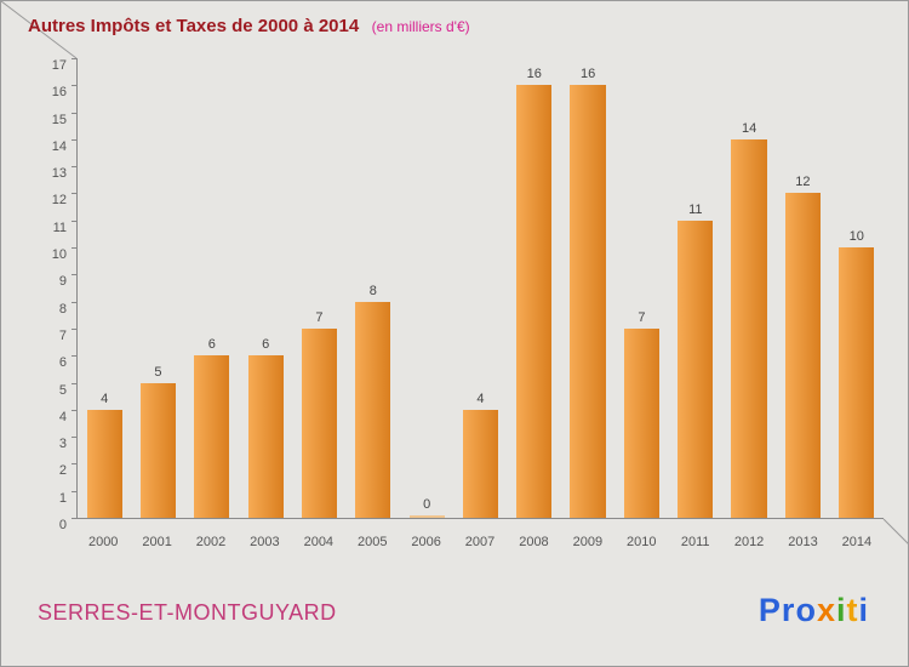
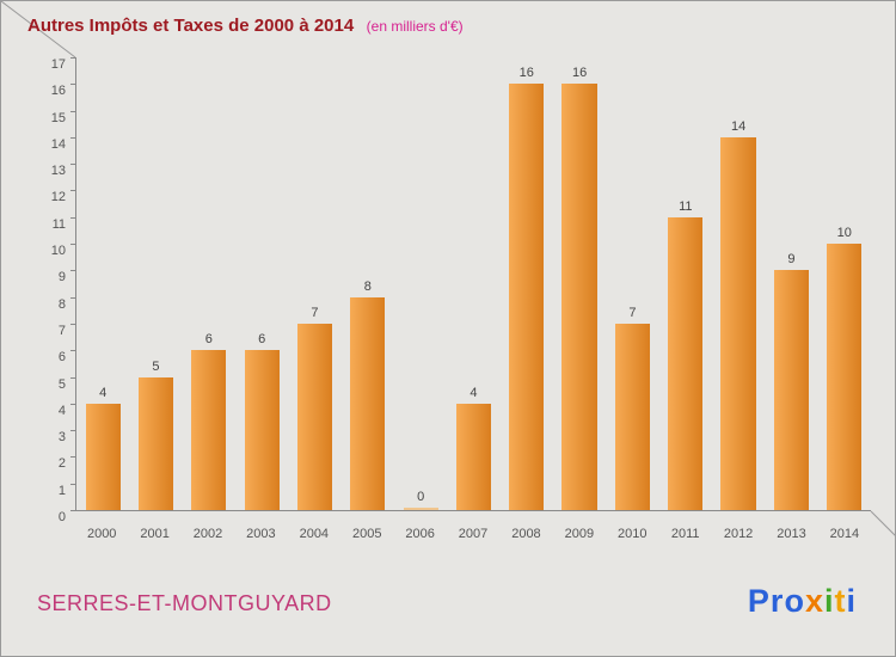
2013: 12 -> 9
